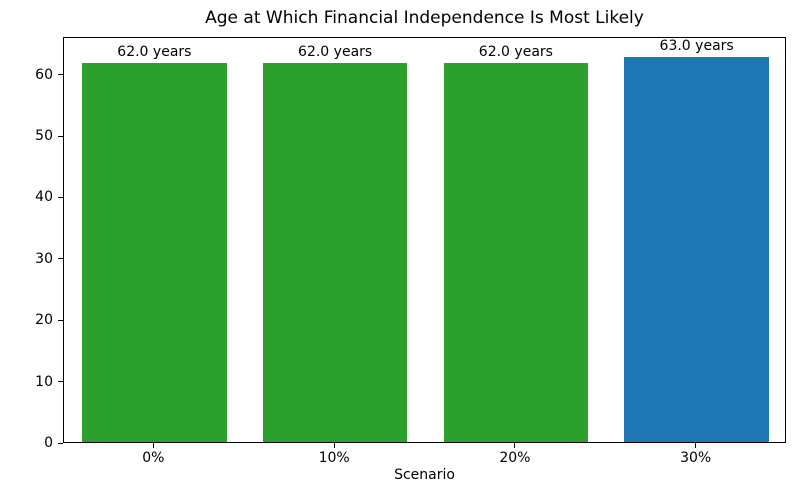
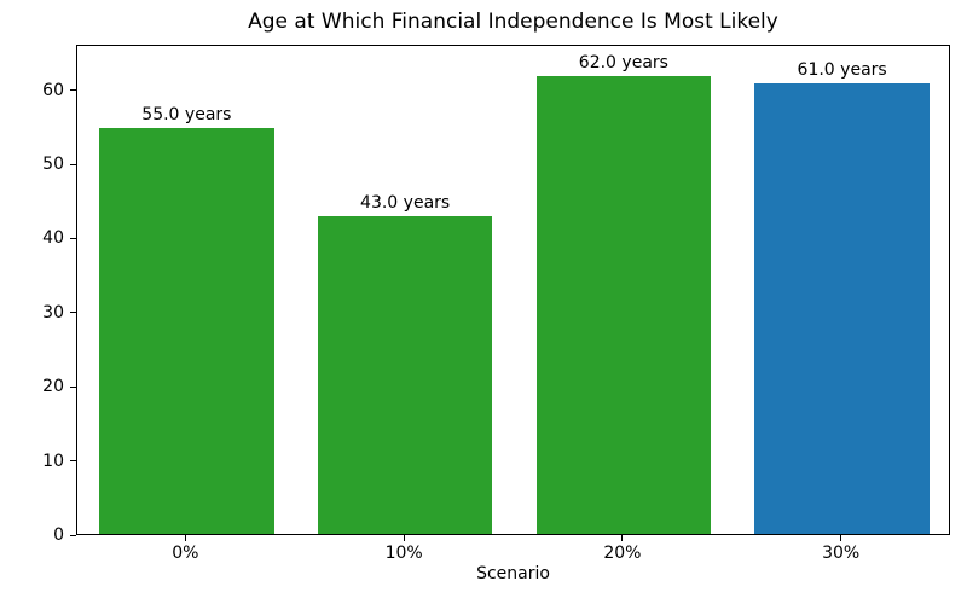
0%: 62.0 -> 55.0
10%: 62.0 -> 43.0
30%: 63.0 -> 61.0
